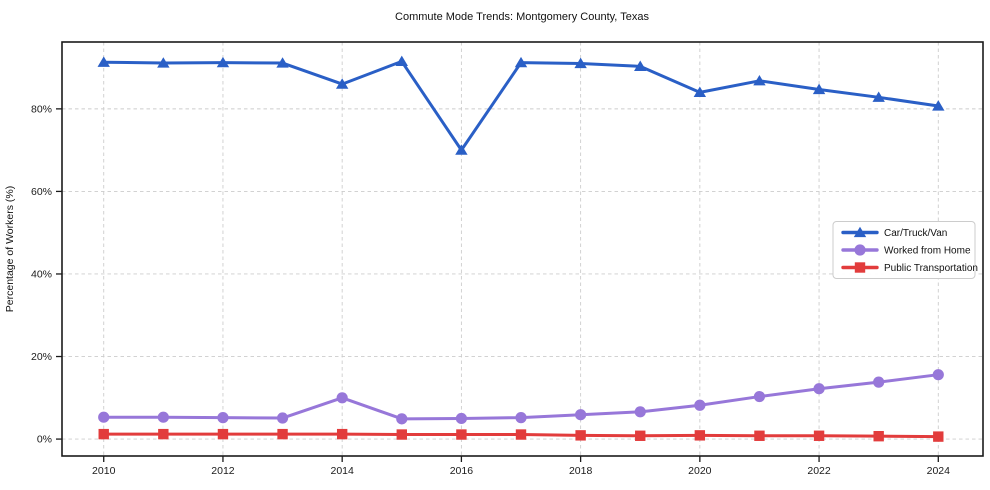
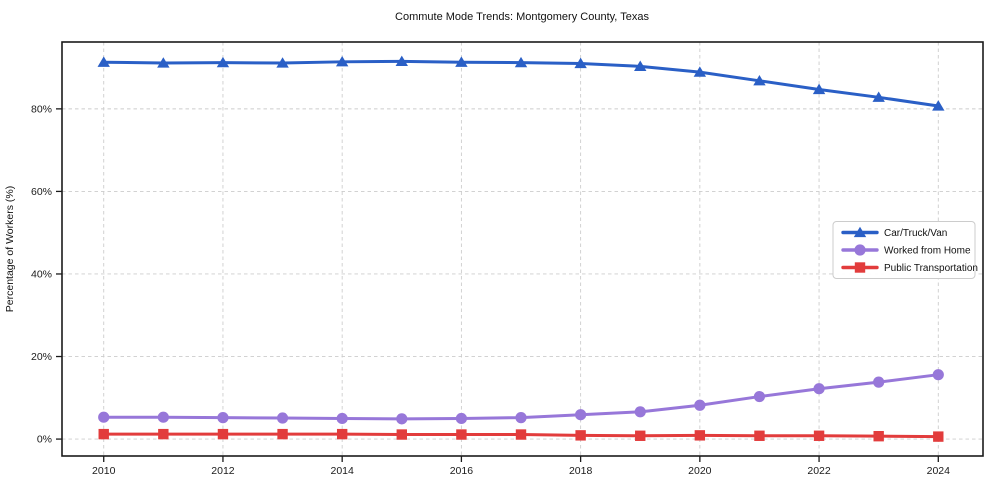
Car/Truck/Van/2014: 86% -> 91%
Worked from Home/2014: 10% -> 5%
Car/Truck/Van/2016: 70% -> 91%
Car/Truck/Van/2020: 84% -> 89%
